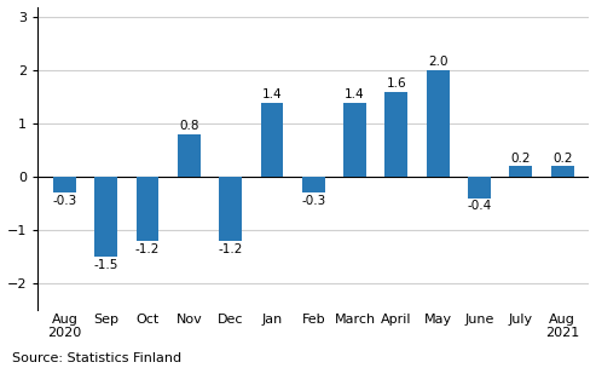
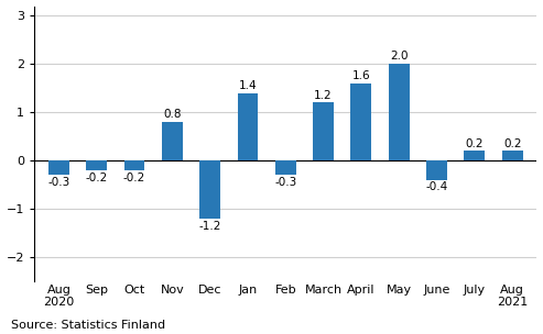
Sep: -1.5 -> -0.2
Oct: -1.2 -> -0.2
March: 1.4 -> 1.2
